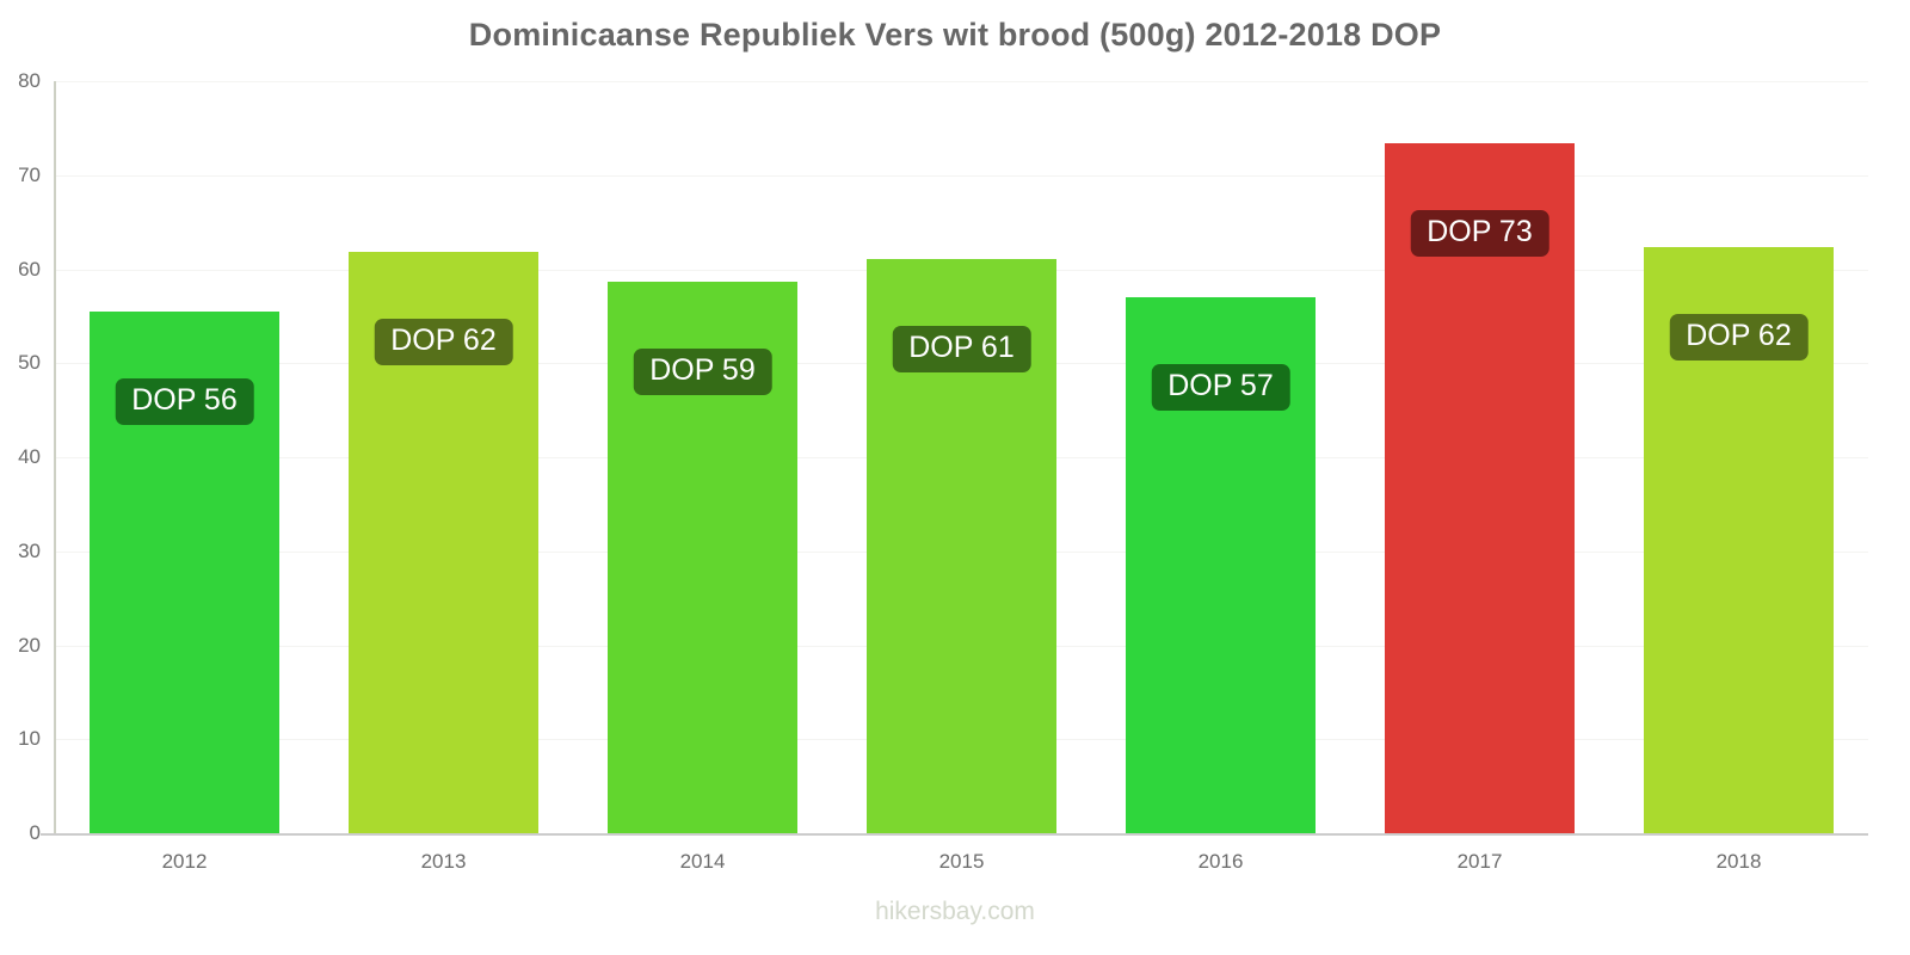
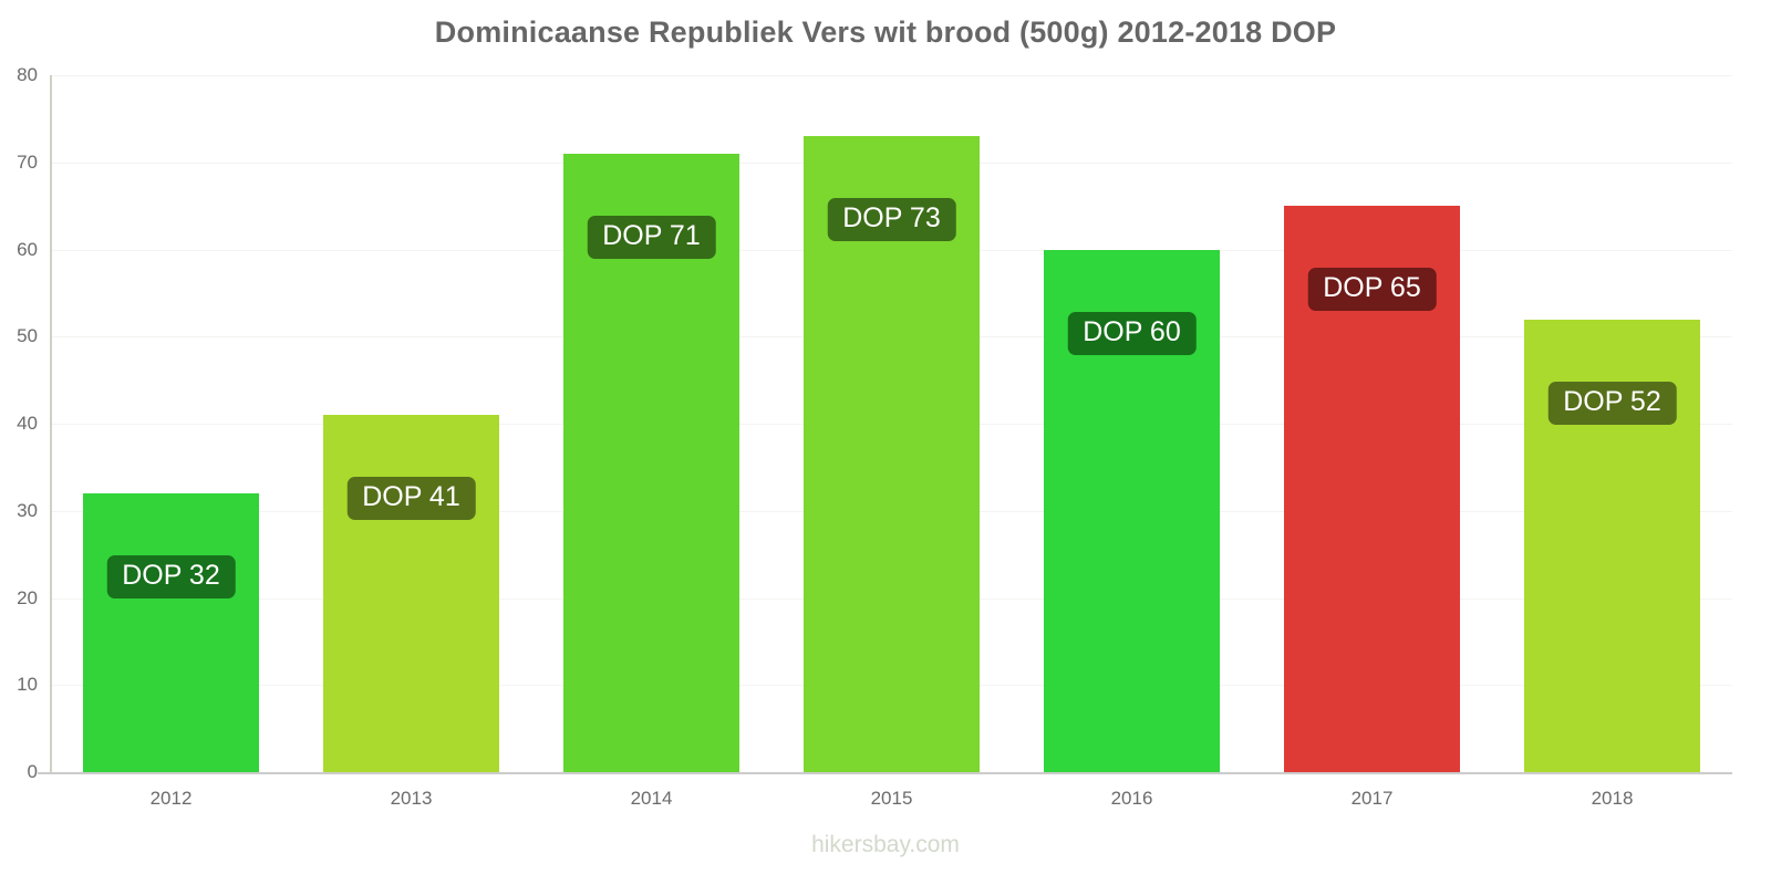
2012: 56 -> 32
2013: 62 -> 41
2014: 59 -> 71
2015: 61 -> 73
2016: 57 -> 60
2017: 73 -> 65
2018: 62 -> 52
